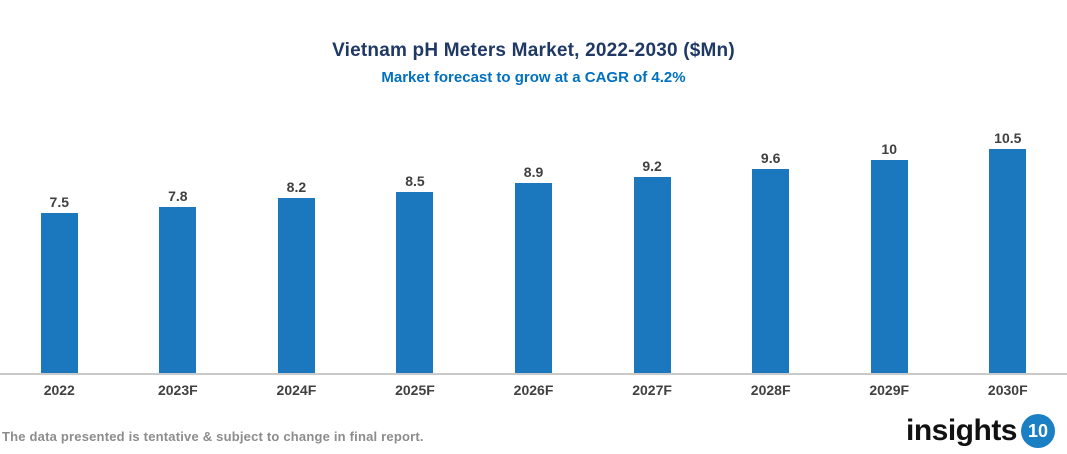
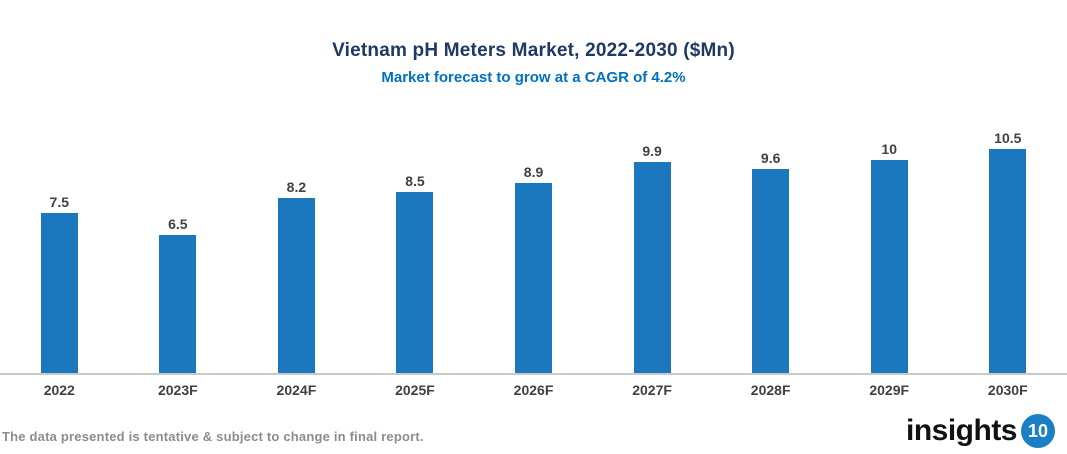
2023F: 7.8 -> 6.5
2027F: 9.2 -> 9.9
